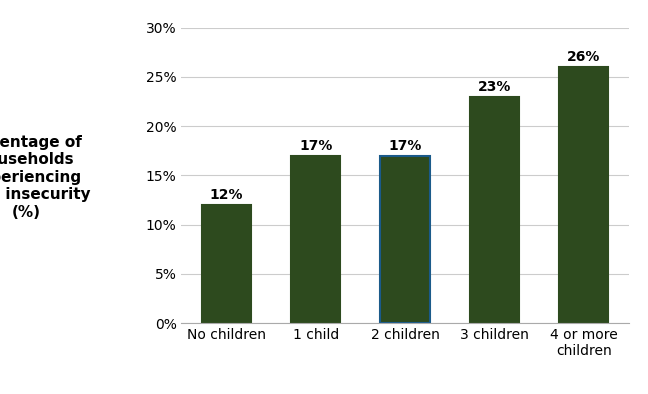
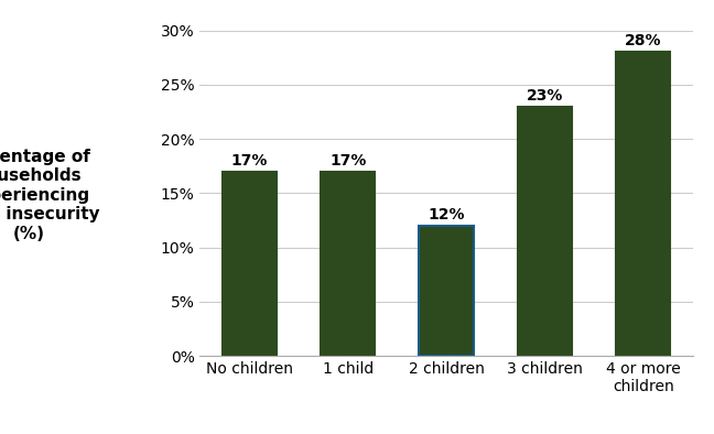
No children: 12% -> 17%
2 children: 17% -> 12%
4 or more children: 26% -> 28%
